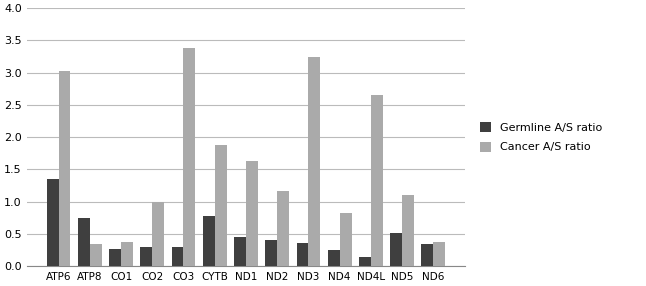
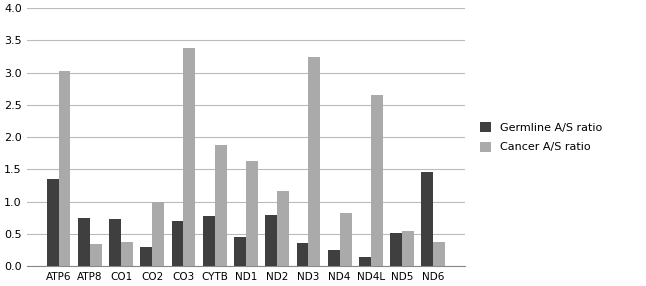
Germline A/S ratio/CO1: 0.27 -> 0.74
Germline A/S ratio/CO3: 0.30 -> 0.70
Germline A/S ratio/ND2: 0.40 -> 0.80
Cancer A/S ratio/ND5: 1.10 -> 0.54
Germline A/S ratio/ND6: 0.35 -> 1.46
